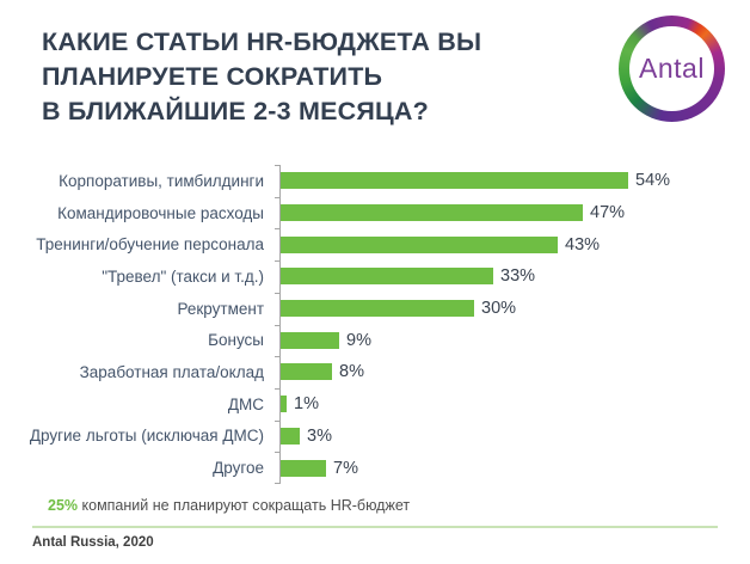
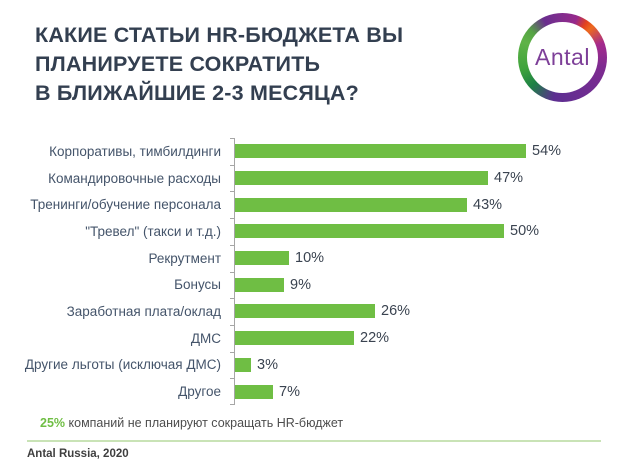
"Тревел" (такси и т.д.): 33% -> 50%
Рекрутмент: 30% -> 10%
Заработная плата/оклад: 8% -> 26%
ДМС: 1% -> 22%
